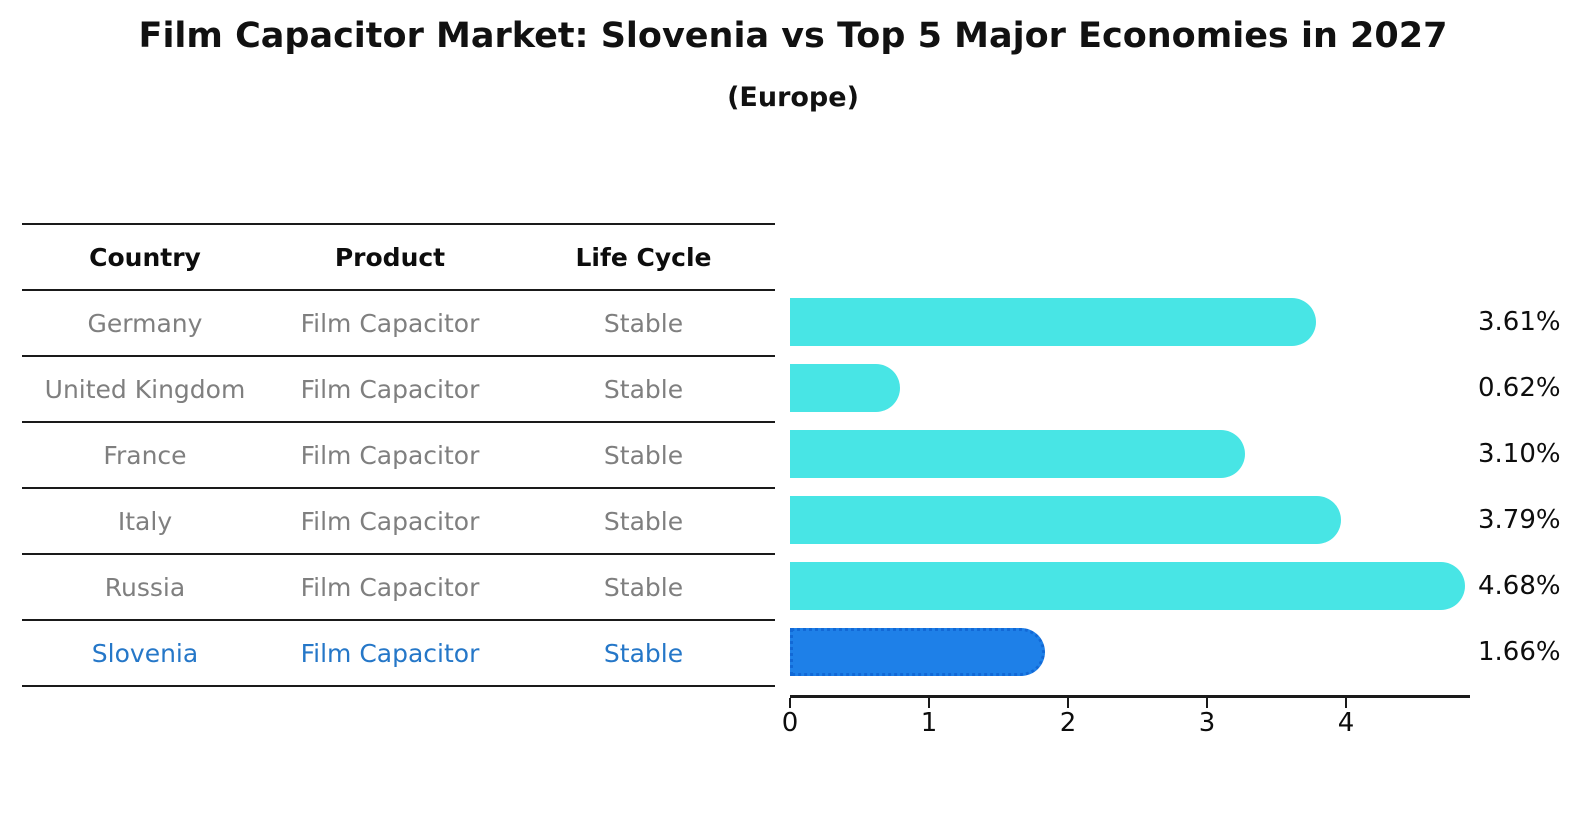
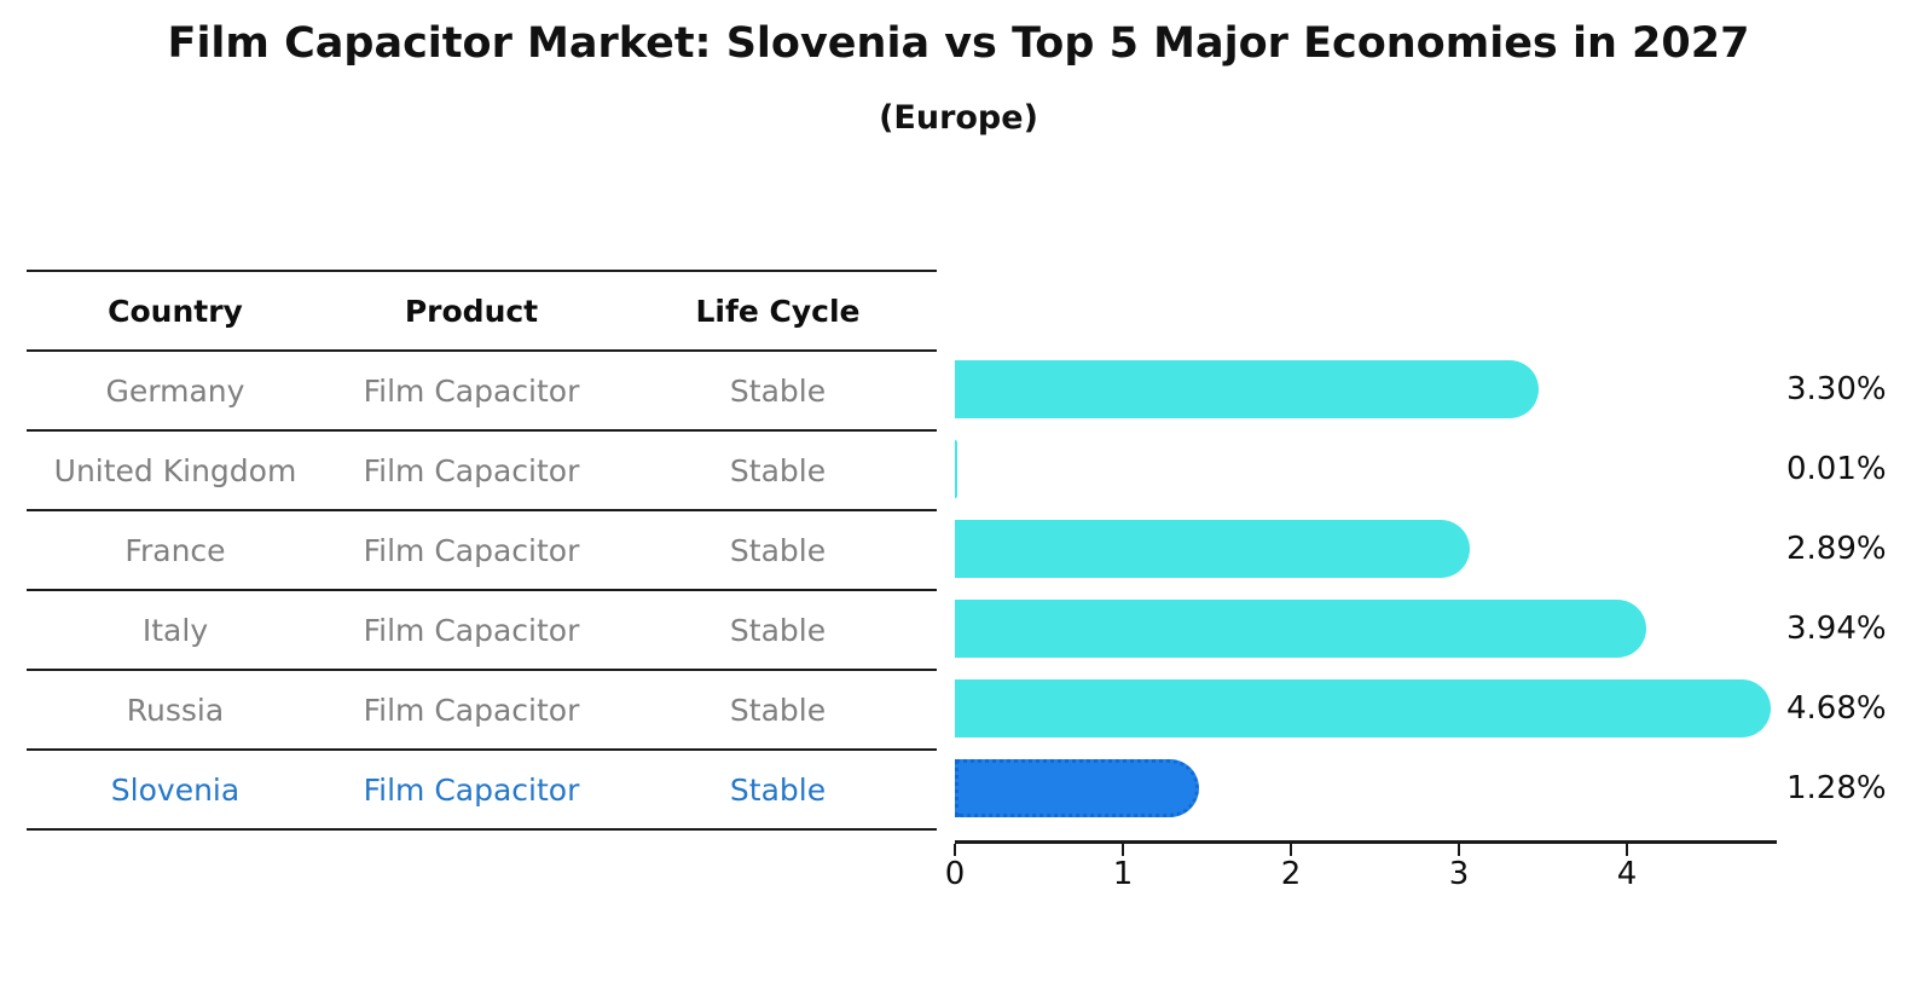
Germany: 3.61% -> 3.30%
United Kingdom: 0.62% -> 0.01%
France: 3.10% -> 2.89%
Italy: 3.79% -> 3.94%
Slovenia: 1.66% -> 1.28%
